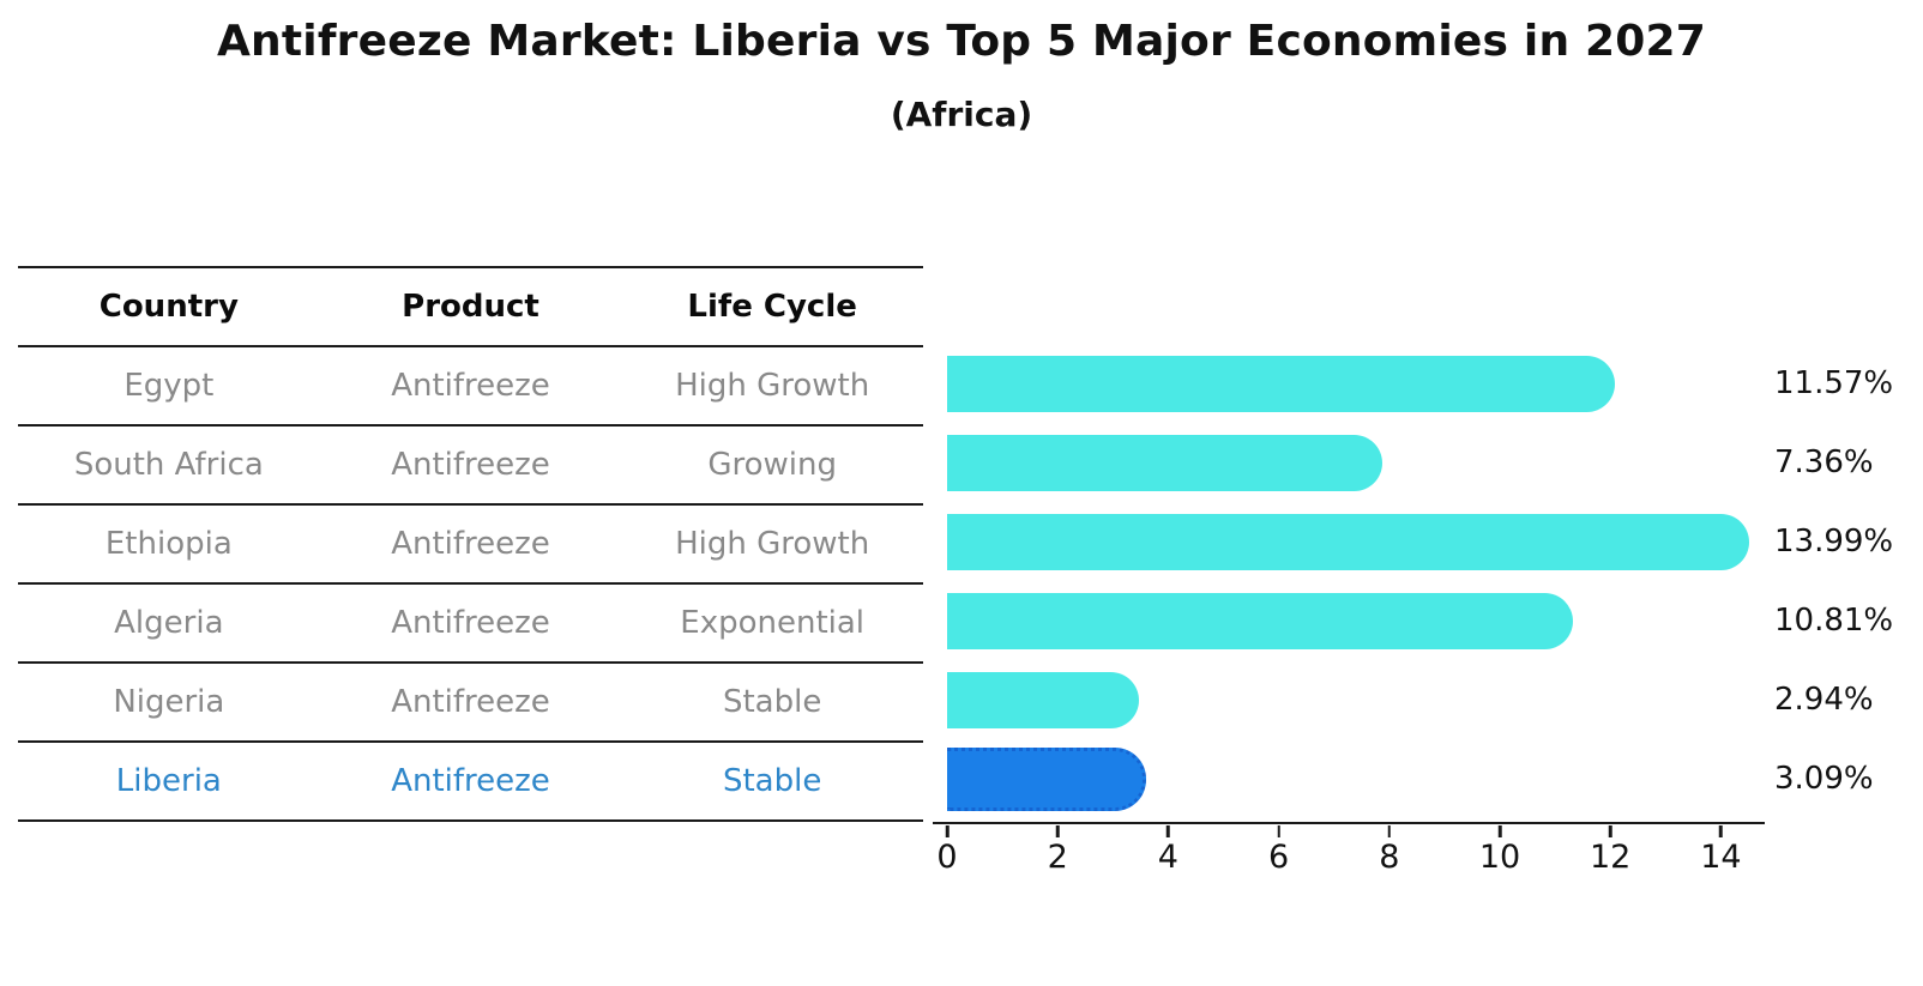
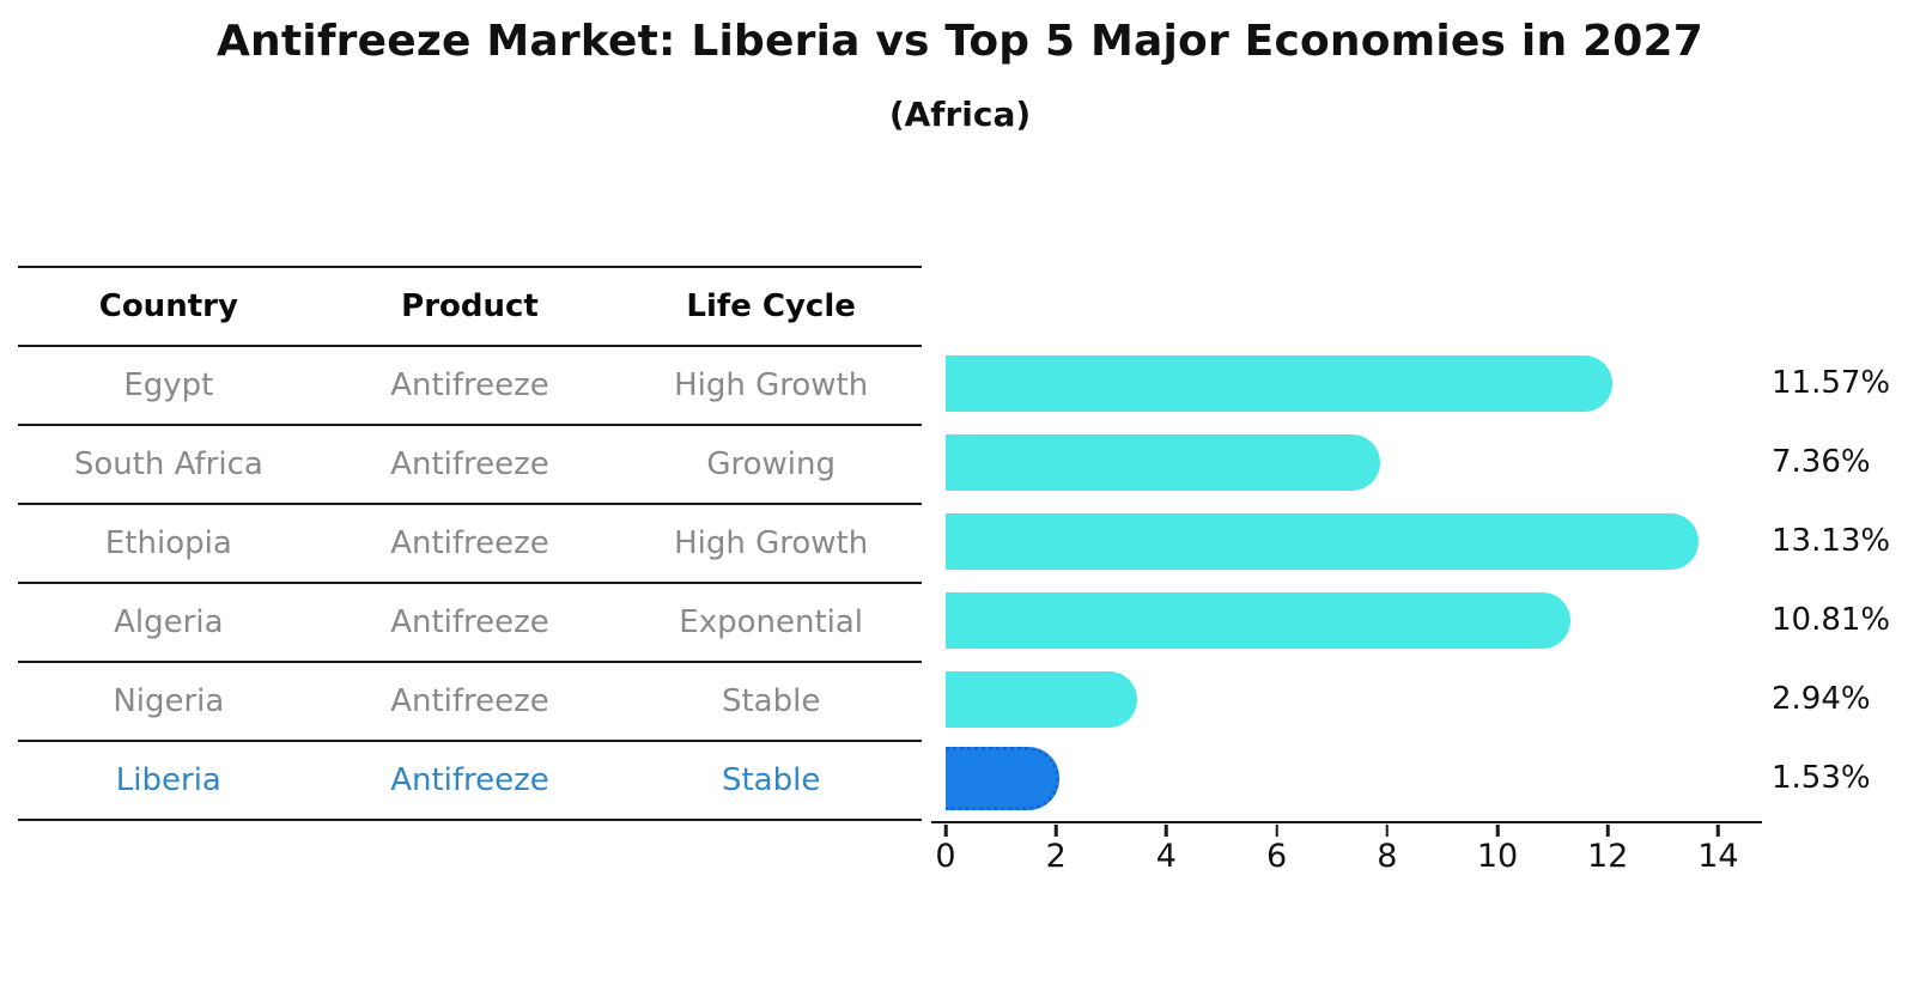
Ethiopia: 13.99% -> 13.13%
Liberia: 3.09% -> 1.53%
